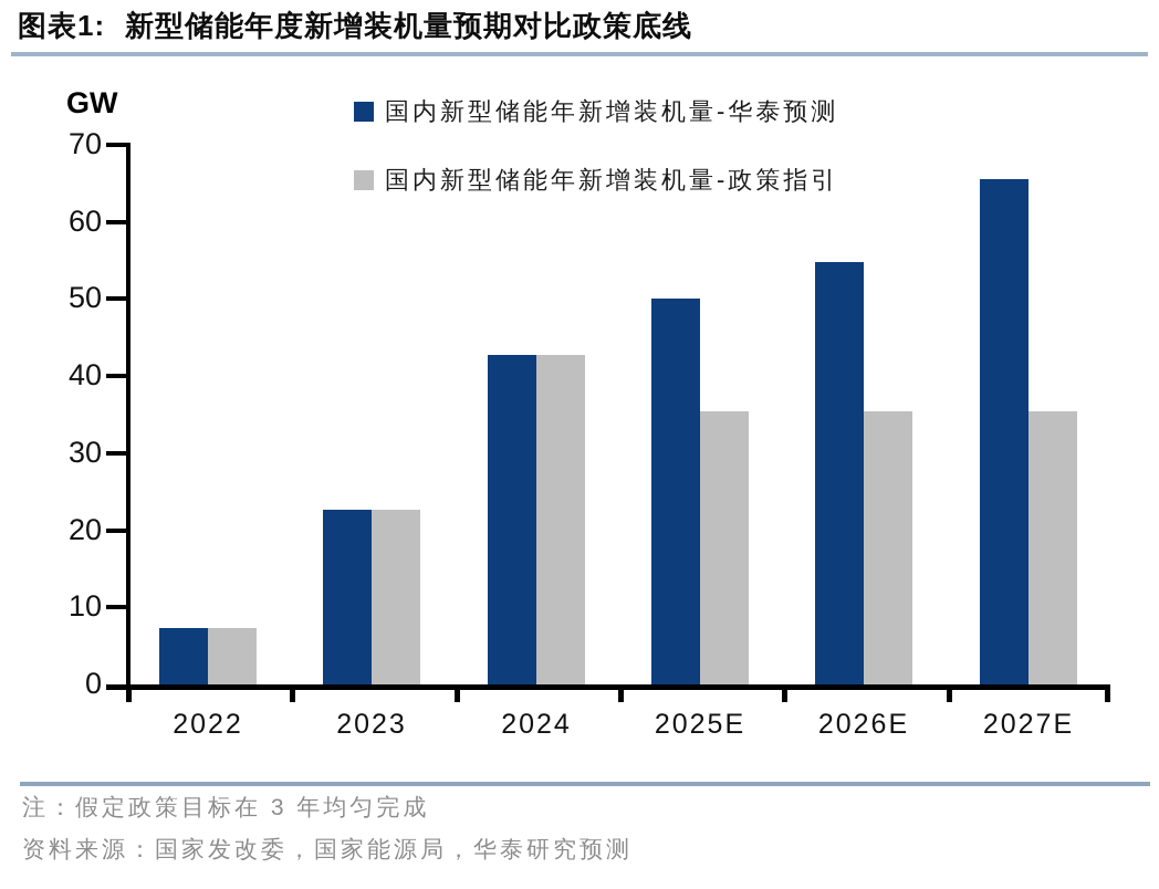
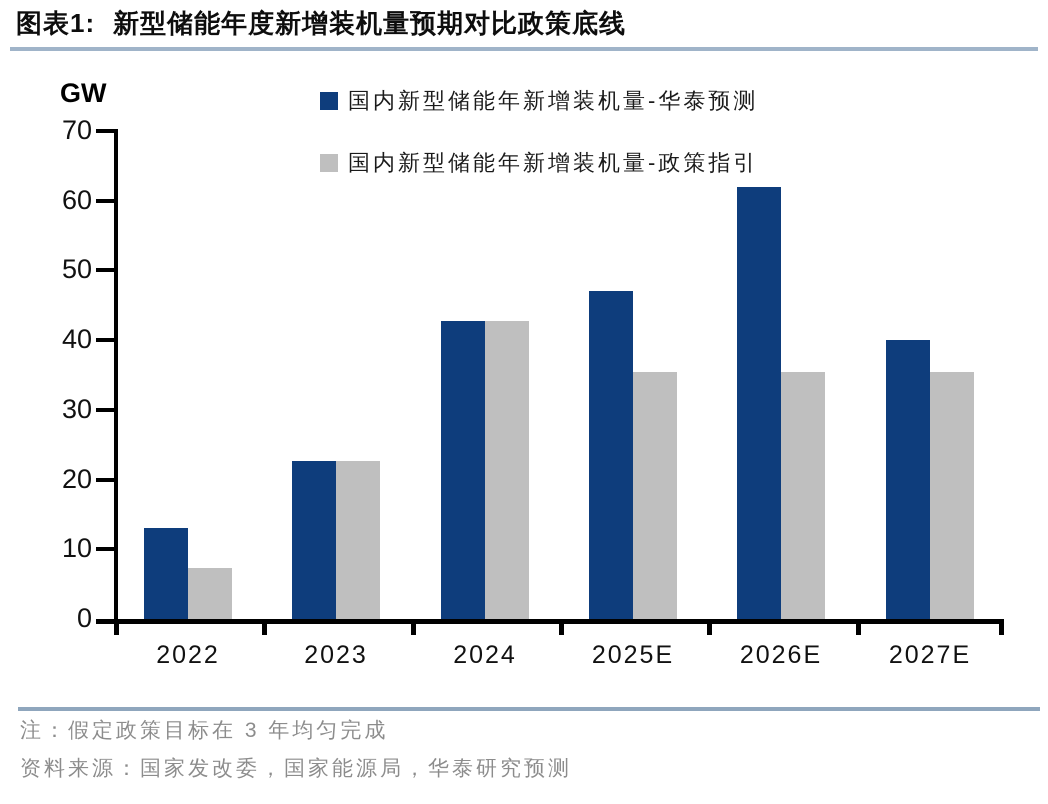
国内新型储能年新增装机量-华泰预测/2022: 7 -> 13
国内新型储能年新增装机量-华泰预测/2025E: 50 -> 47
国内新型储能年新增装机量-华泰预测/2026E: 55 -> 62
国内新型储能年新增装机量-华泰预测/2027E: 66 -> 40
